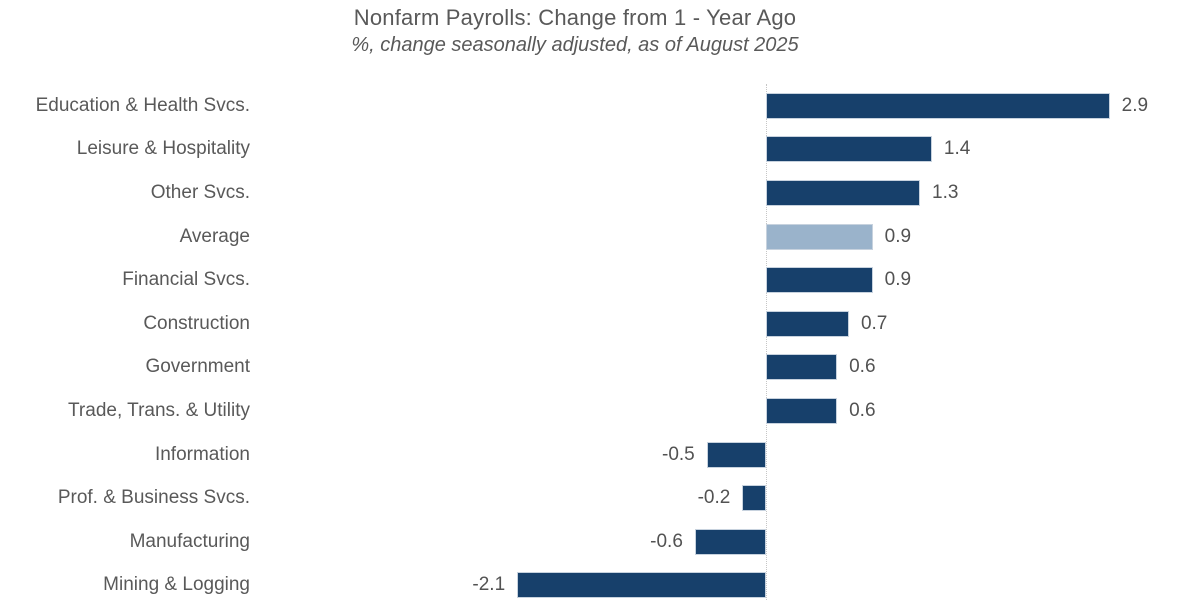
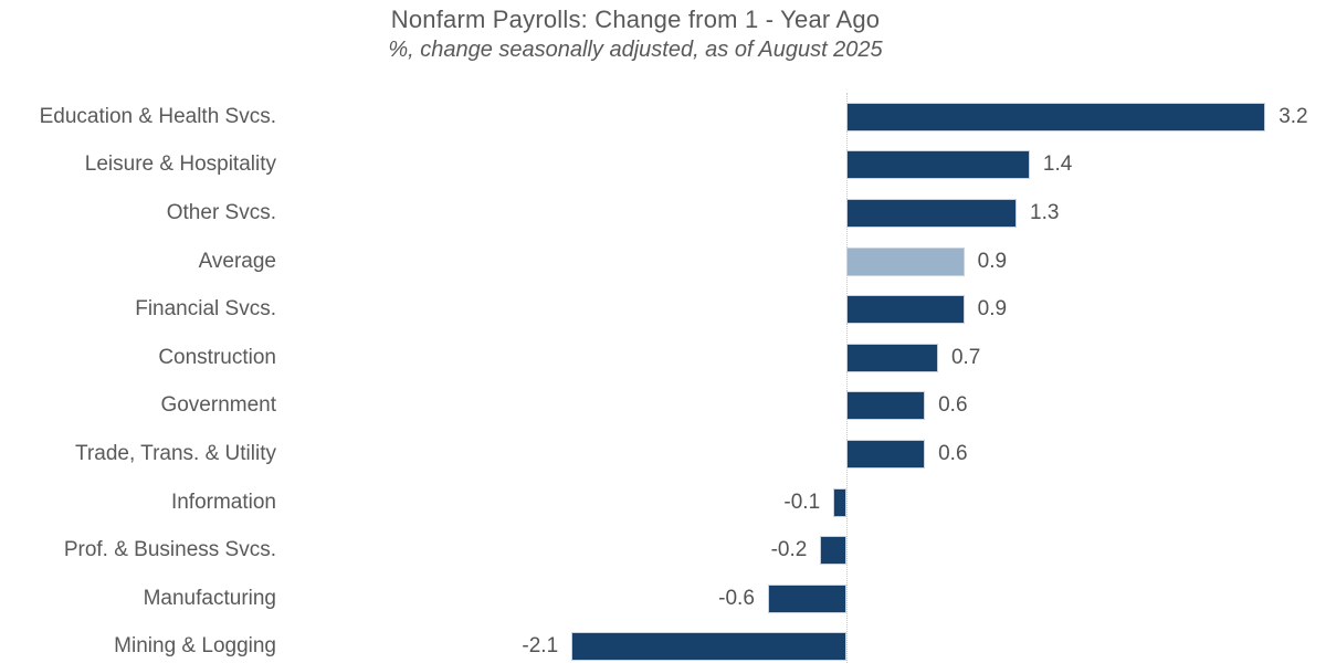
Education & Health Svcs.: 2.9 -> 3.2
Information: -0.5 -> -0.1
